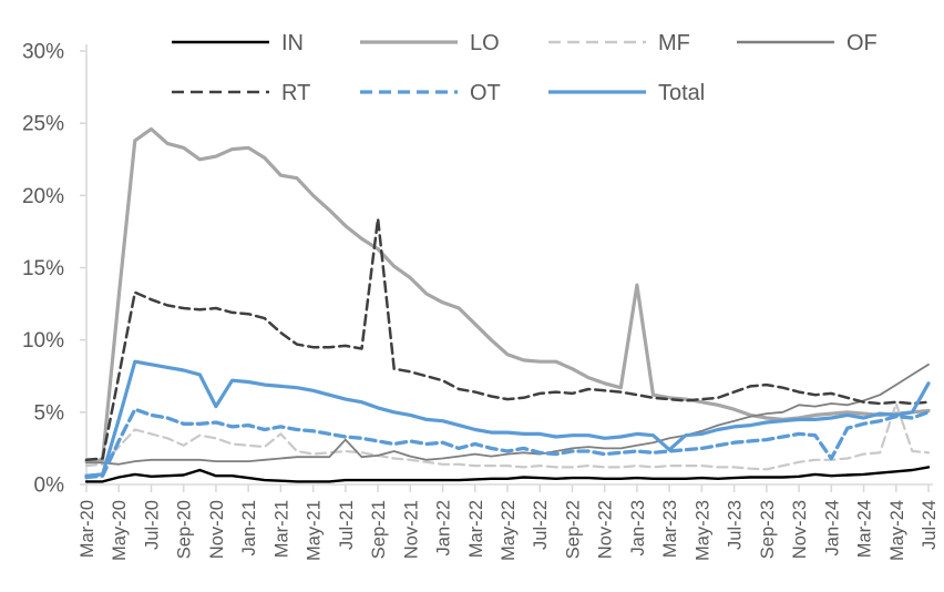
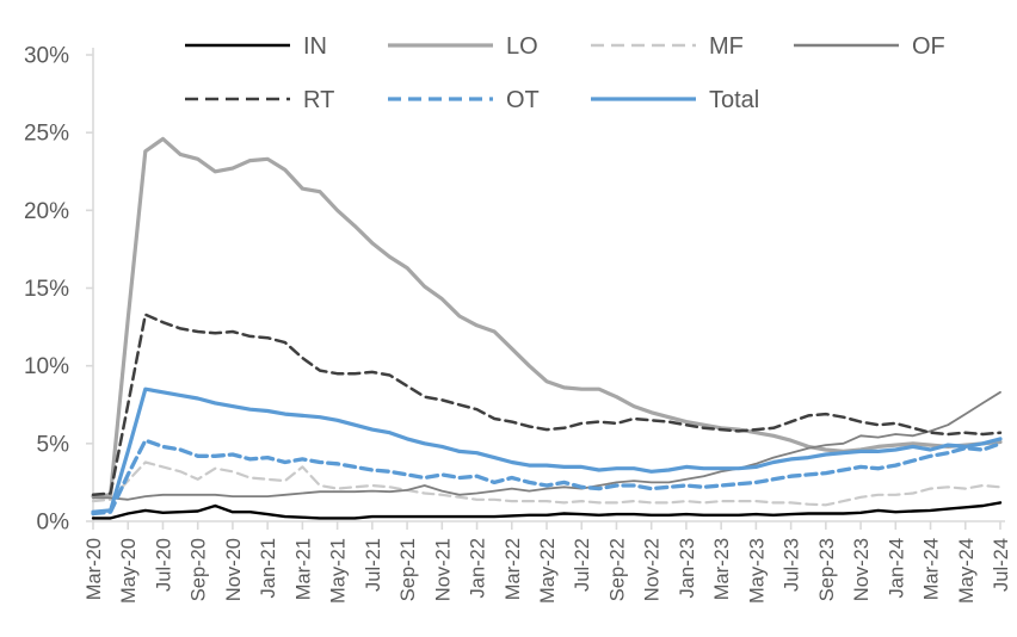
Total/Nov-20: 5.4% -> 7.4%
OF/Jul-21: 3.1% -> 1.9%
RT/Sep-21: 18.4% -> 8.7%
LO/Jan-23: 13.8% -> 6.4%
Total/Mar-23: 2.4% -> 3.4%
OT/Jan-24: 1.8% -> 3.6%
MF/May-24: 5.6% -> 2.1%
Total/Jul-24: 7.0% -> 5.3%
